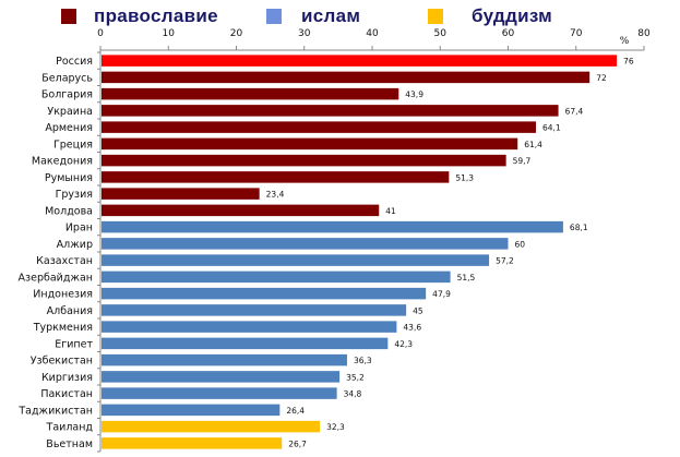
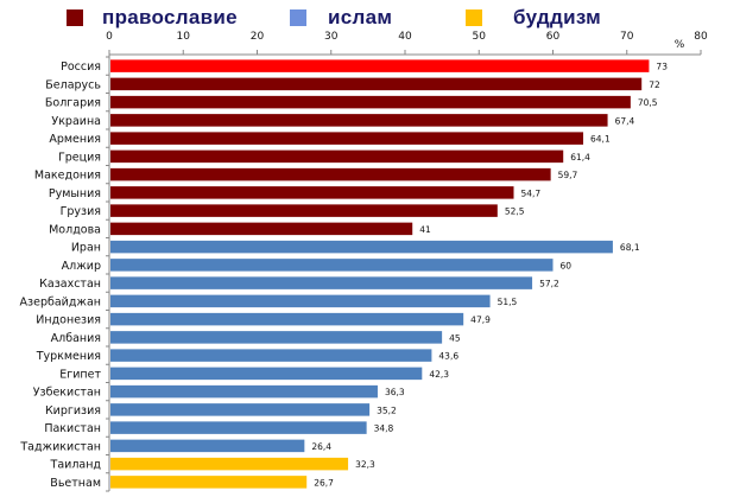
Россия: 76 -> 73
Болгария: 43,9 -> 70,5
Румыния: 51,3 -> 54,7
Грузия: 23,4 -> 52,5
